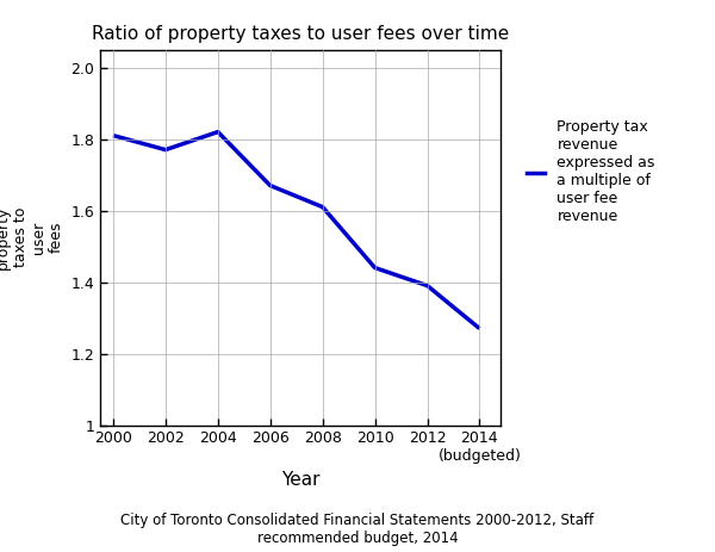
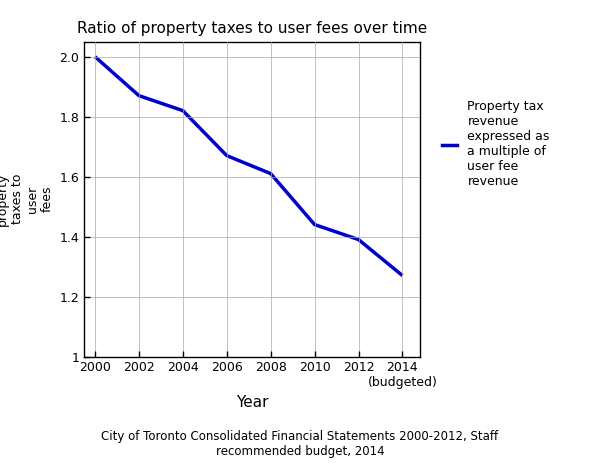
2000: 1.81 -> 2.00
2002: 1.77 -> 1.87
